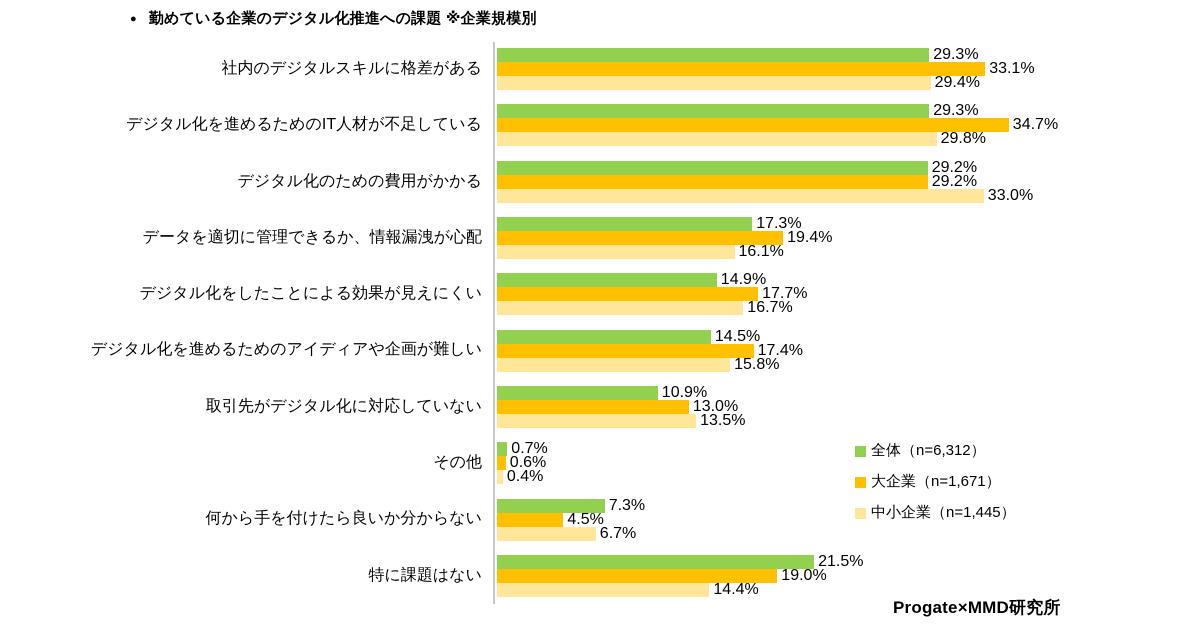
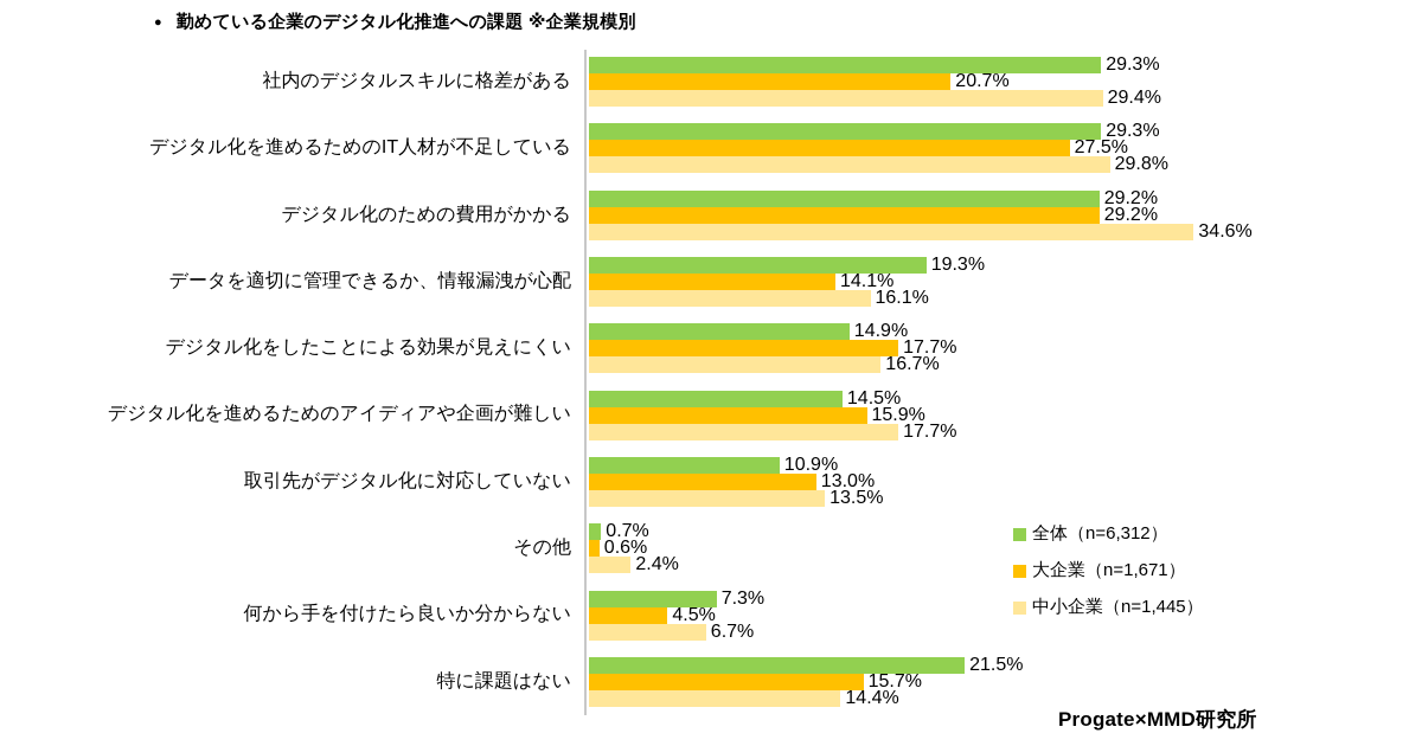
大企業（n=1,671）/社内のデジタルスキルに格差がある: 33.1% -> 20.7%
大企業（n=1,671）/デジタル化を進めるためのIT人材が不足している: 34.7% -> 27.5%
中小企業（n=1,445）/デジタル化のための費用がかかる: 33.0% -> 34.6%
全体（n=6,312）/データを適切に管理できるか、情報漏洩が心配: 17.3% -> 19.3%
大企業（n=1,671）/データを適切に管理できるか、情報漏洩が心配: 19.4% -> 14.1%
大企業（n=1,671）/デジタル化を進めるためのアイディアや企画が難しい: 17.4% -> 15.9%
中小企業（n=1,445）/デジタル化を進めるためのアイディアや企画が難しい: 15.8% -> 17.7%
中小企業（n=1,445）/その他: 0.4% -> 2.4%
大企業（n=1,671）/特に課題はない: 19.0% -> 15.7%
